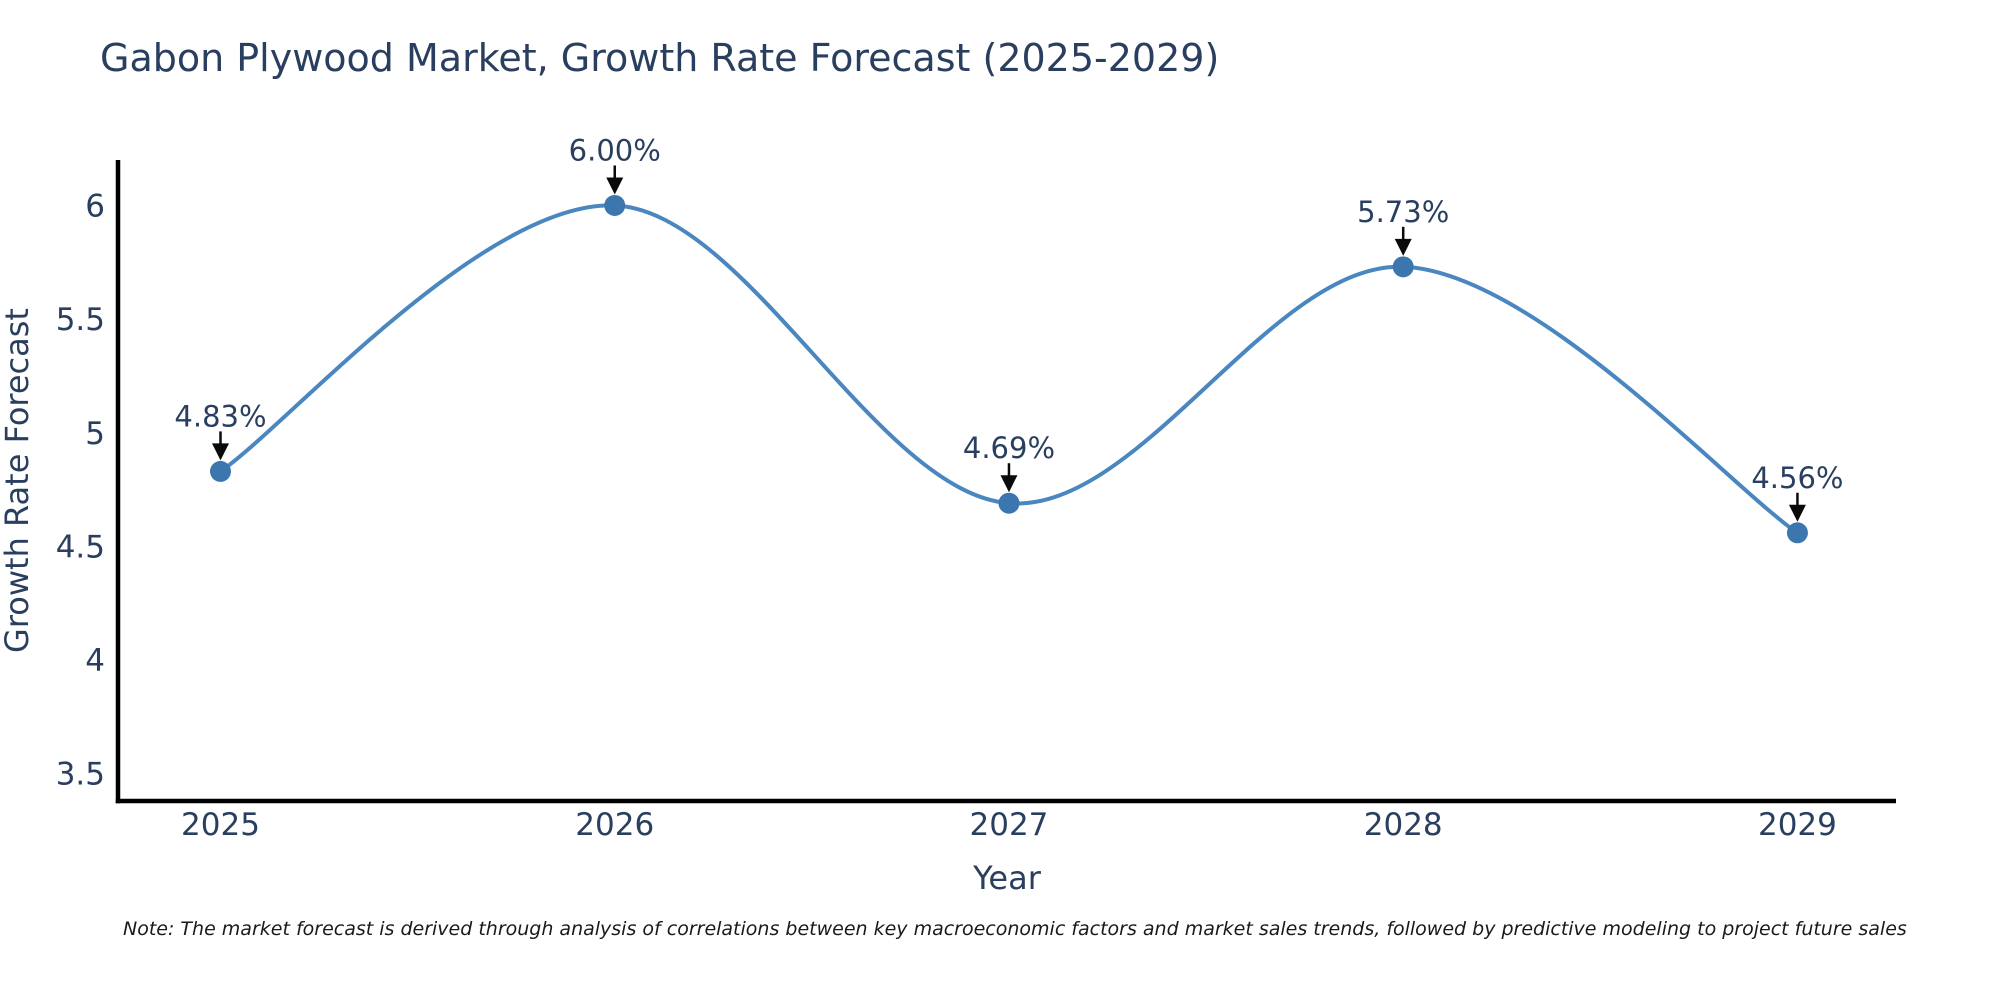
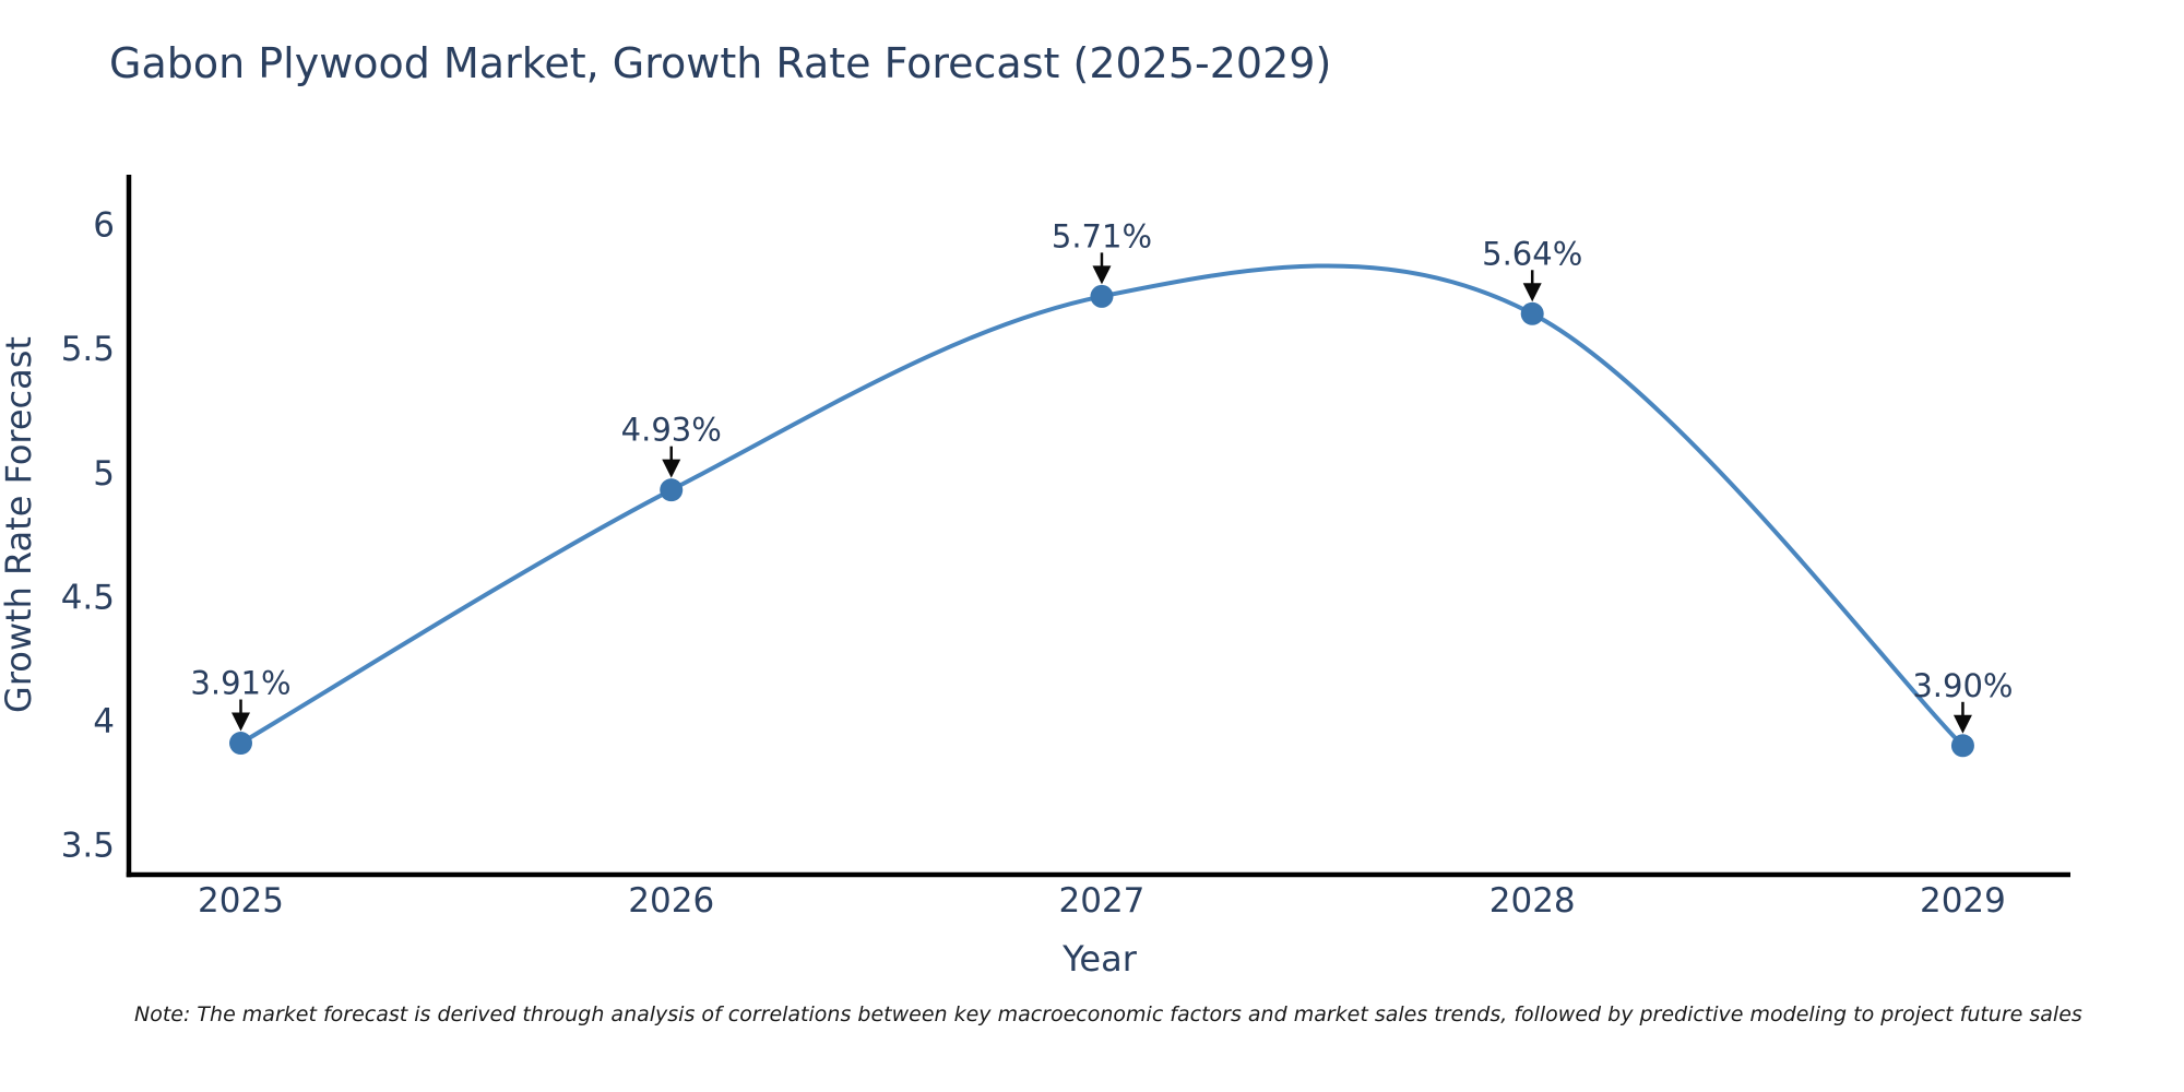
2025: 4.83% -> 3.91%
2026: 6.00% -> 4.93%
2027: 4.69% -> 5.71%
2028: 5.73% -> 5.64%
2029: 4.56% -> 3.90%
